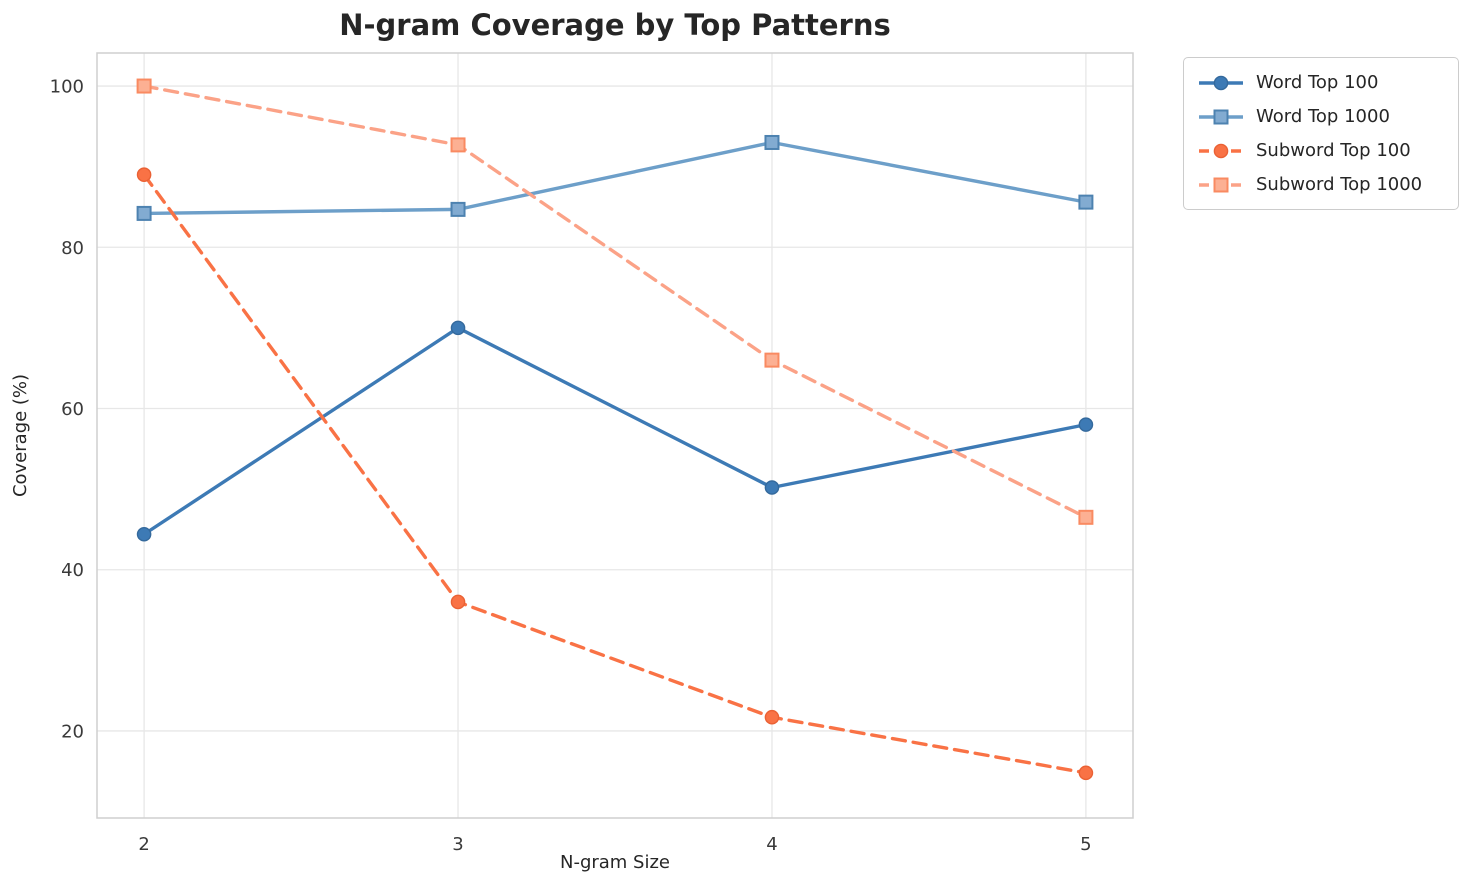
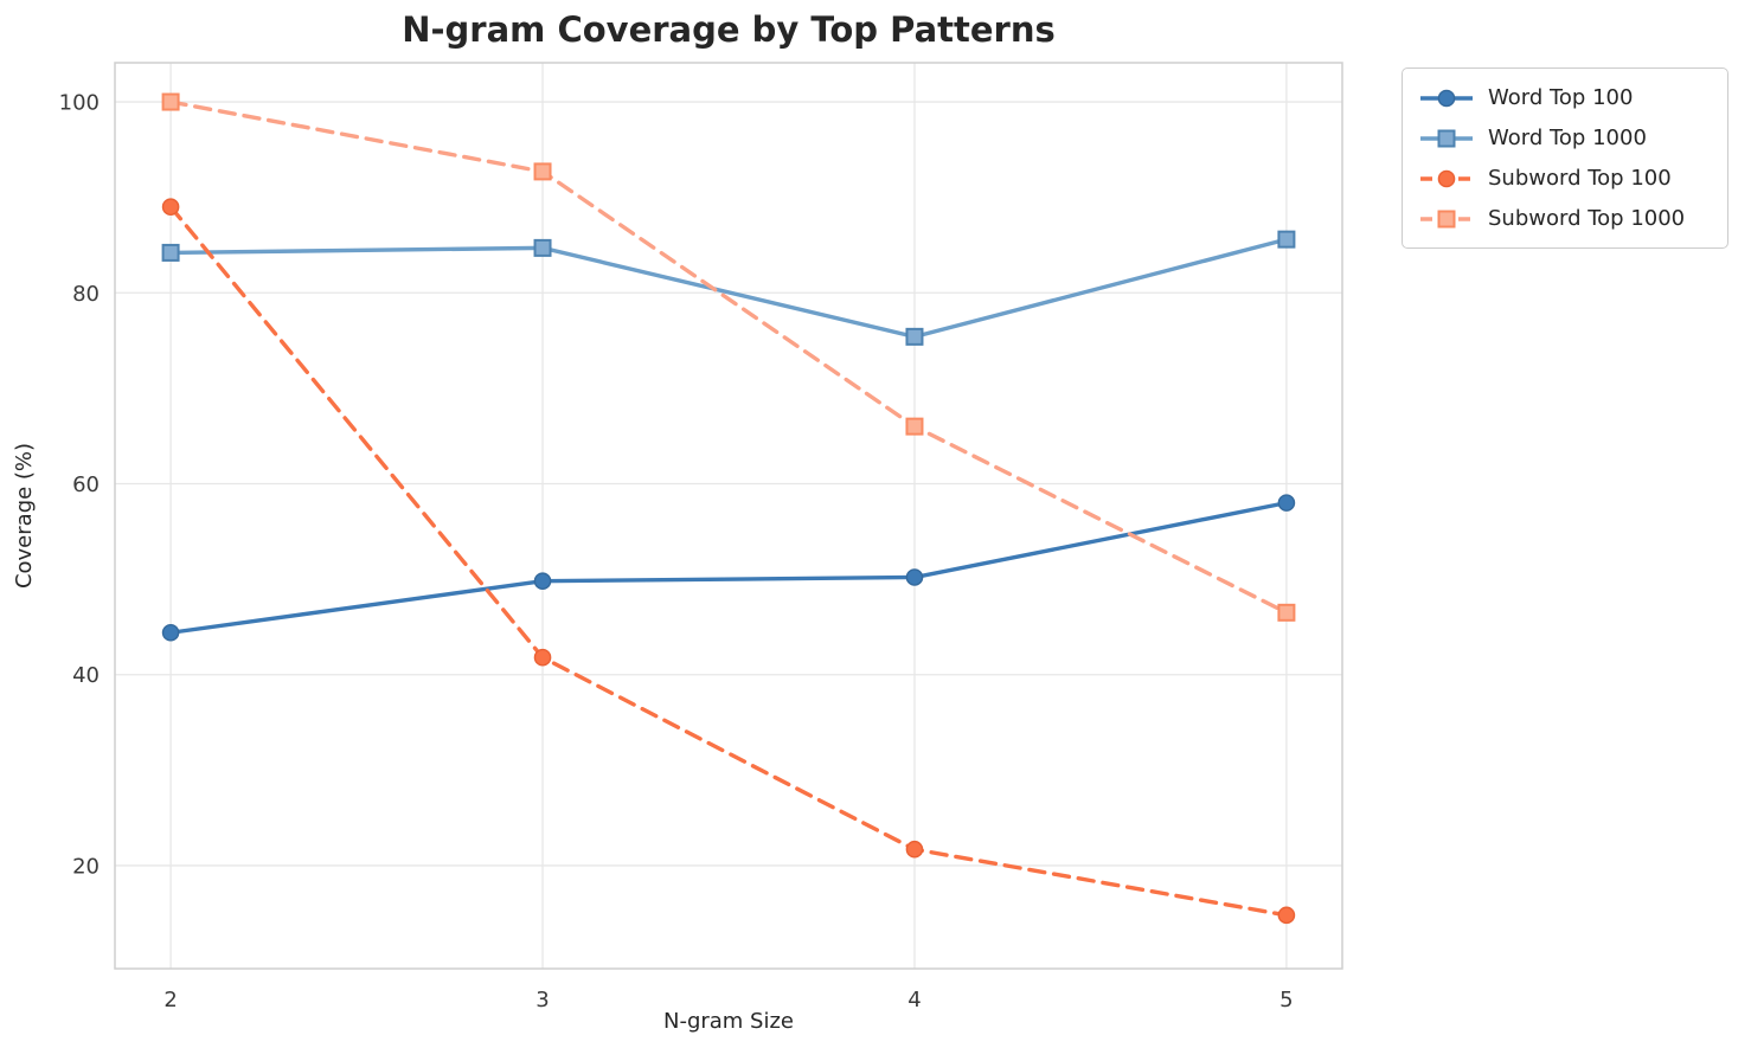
Word Top 100/3: 70 -> 50
Subword Top 100/3: 36 -> 42
Word Top 1000/4: 93 -> 75
